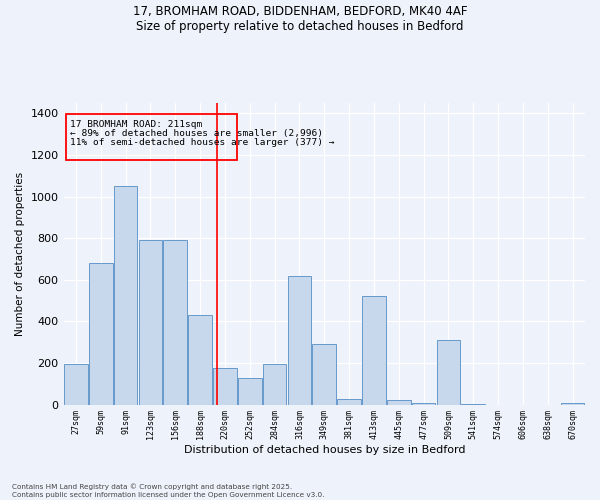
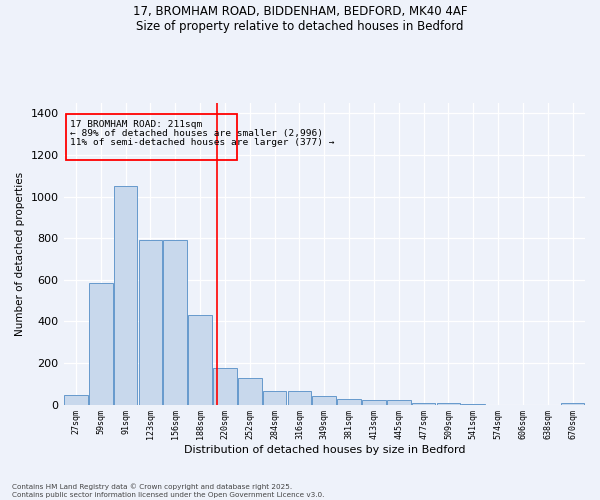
27sqm: 195 -> 45
59sqm: 680 -> 585
284sqm: 195 -> 65
316sqm: 620 -> 65
349sqm: 290 -> 40
413sqm: 520 -> 20
509sqm: 310 -> 10
